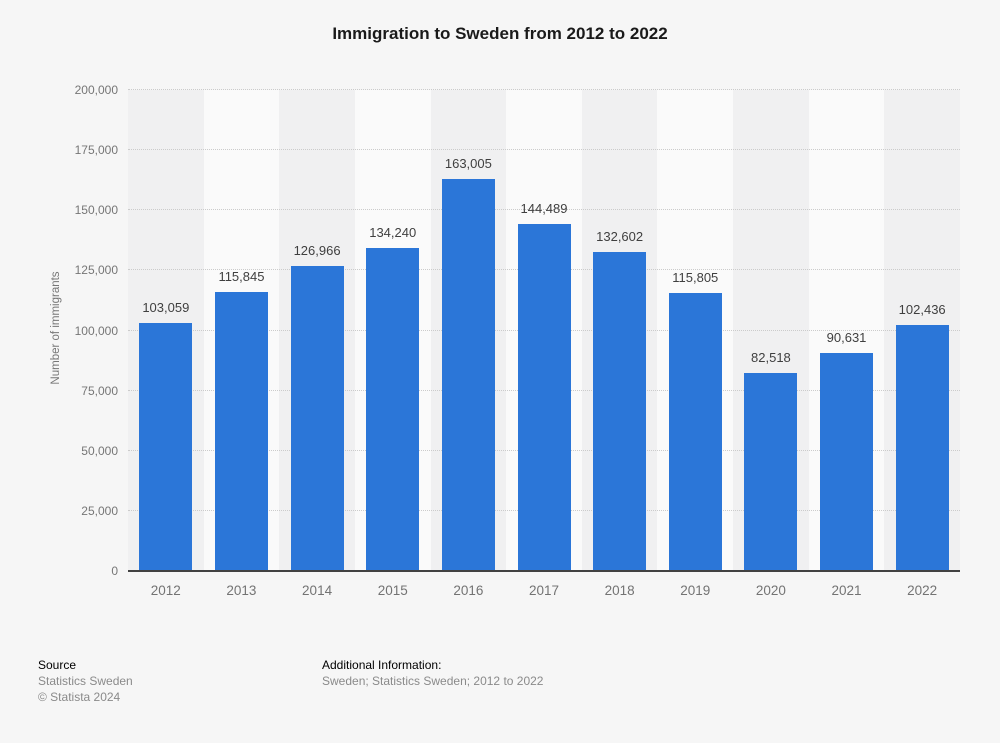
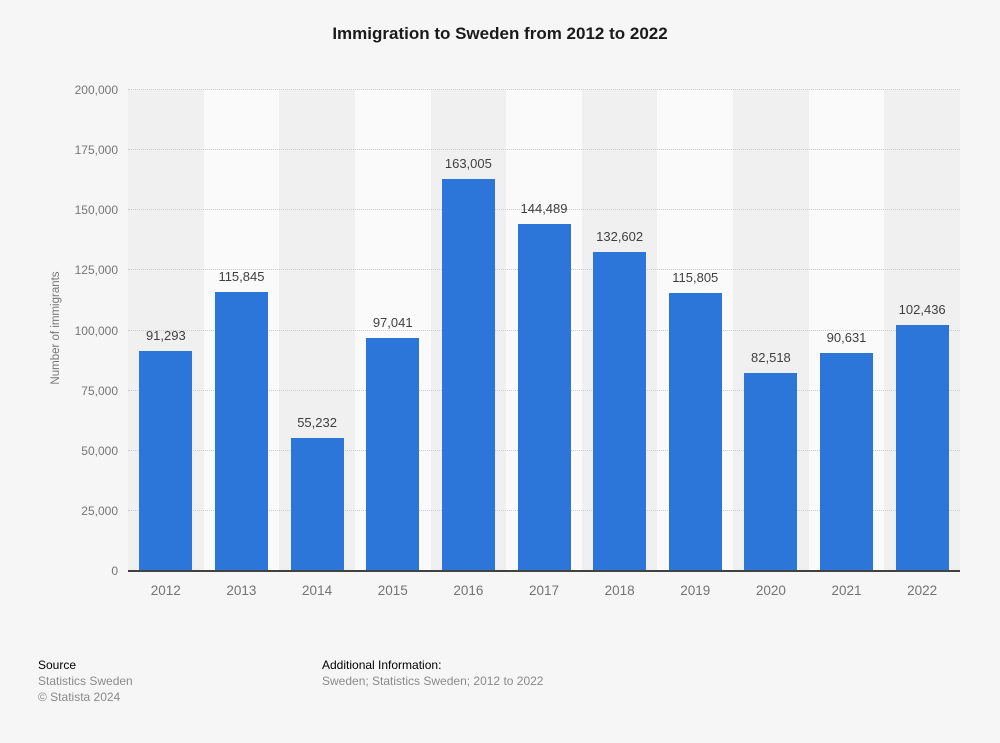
2012: 103,059 -> 91,293
2014: 126,966 -> 55,232
2015: 134,240 -> 97,041
